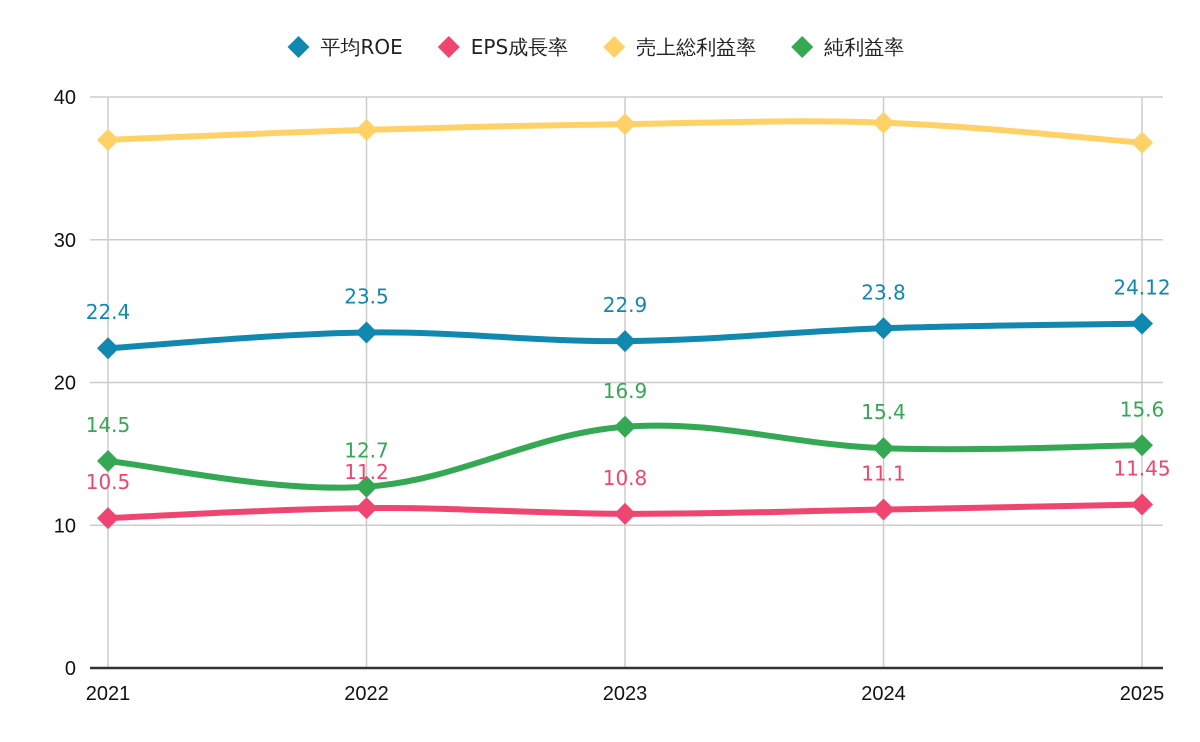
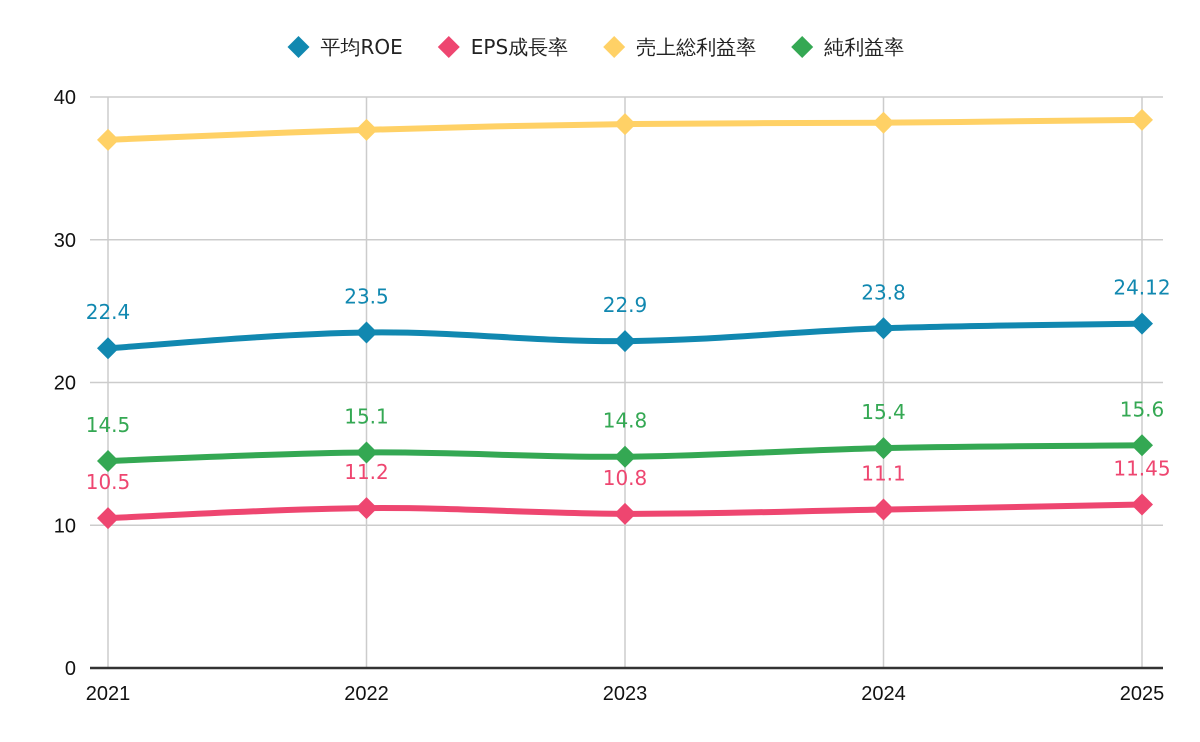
純利益率/2022: 12.7 -> 15.1
純利益率/2023: 16.9 -> 14.8
売上総利益率/2025: 36.8 -> 38.4
